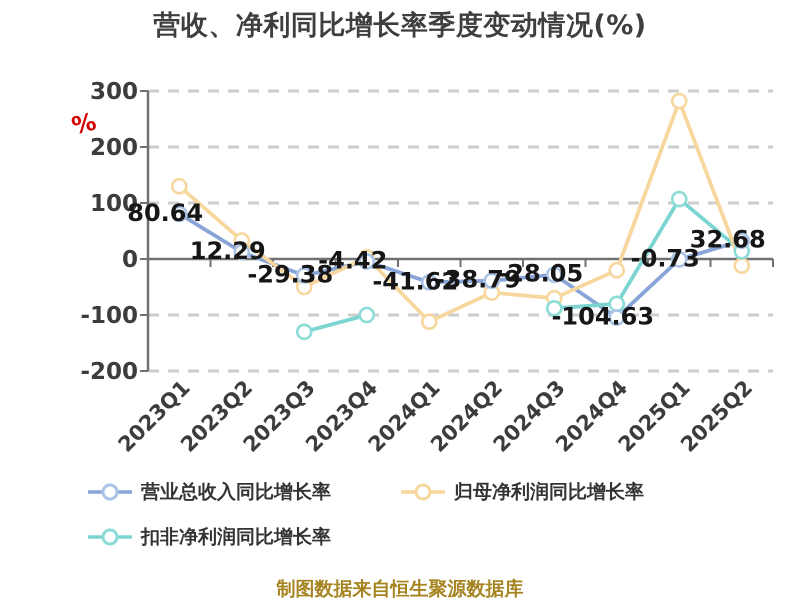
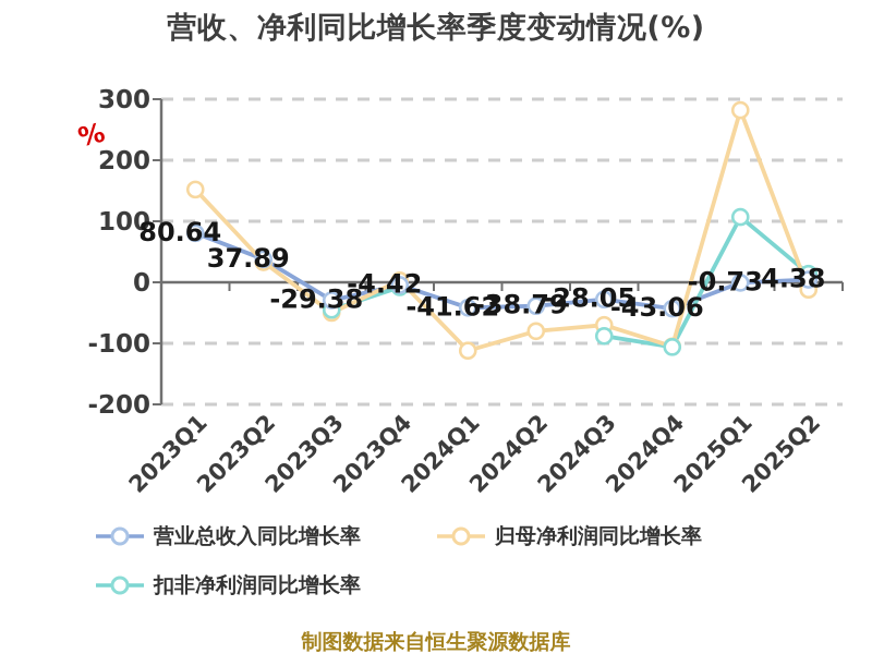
归母净利润同比增长率/2023Q1: 130 -> 150
营业总收入同比增长率/2023Q2: 12.29 -> 37.89
扣非净利润同比增长率/2023Q3: -130 -> -40
扣非净利润同比增长率/2023Q4: -100 -> -10
归母净利润同比增长率/2024Q2: -60 -> -80
营业总收入同比增长率/2024Q4: -104.63 -> -43.06
归母净利润同比增长率/2024Q4: -20 -> -100
扣非净利润同比增长率/2024Q4: -80 -> -110
营业总收入同比增长率/2025Q2: 32.68 -> 4.38
